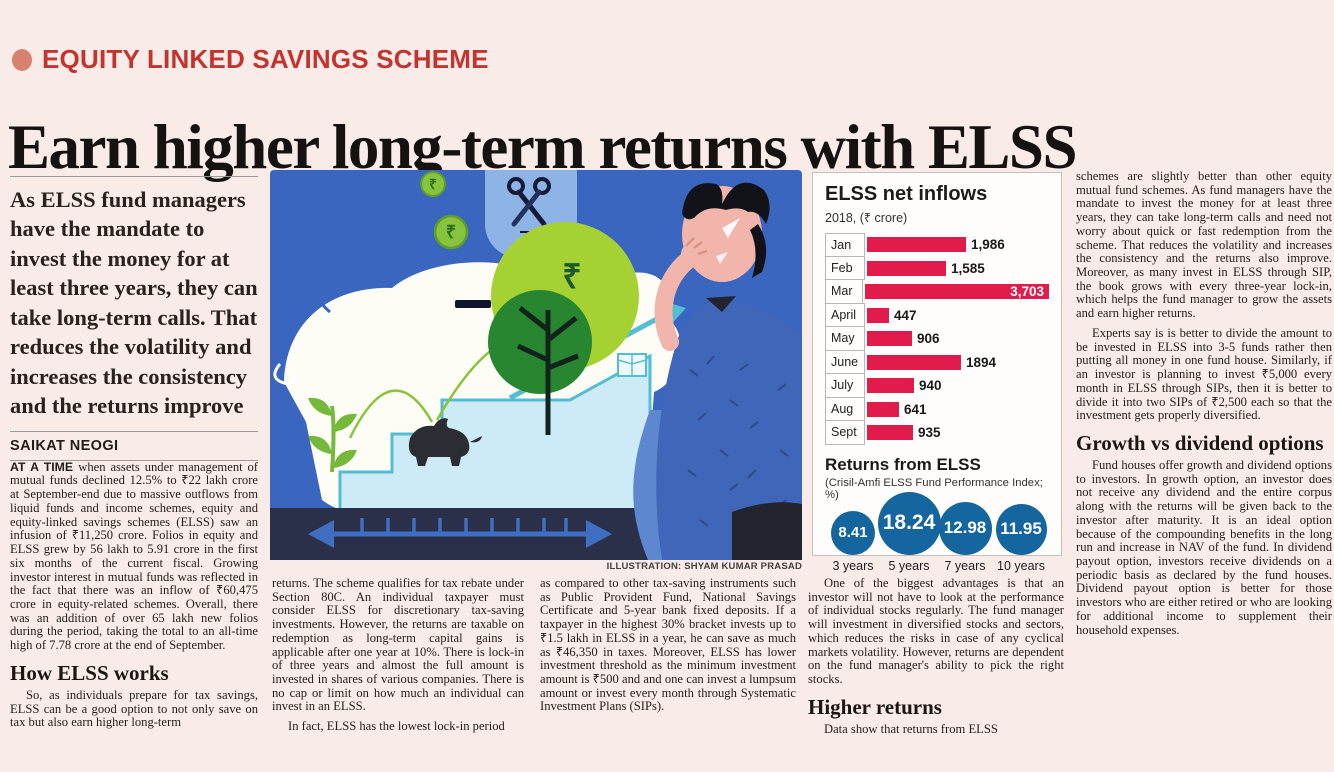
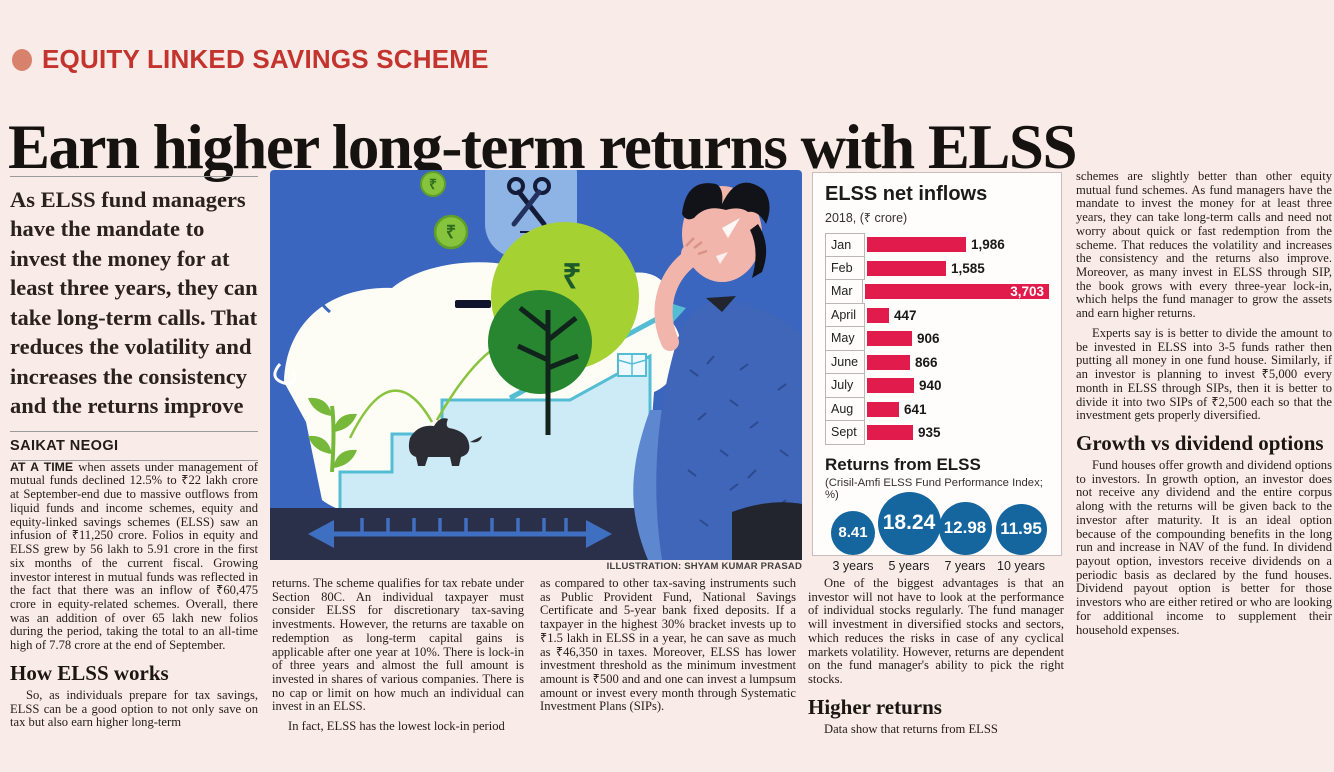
June: 1894 -> 866
